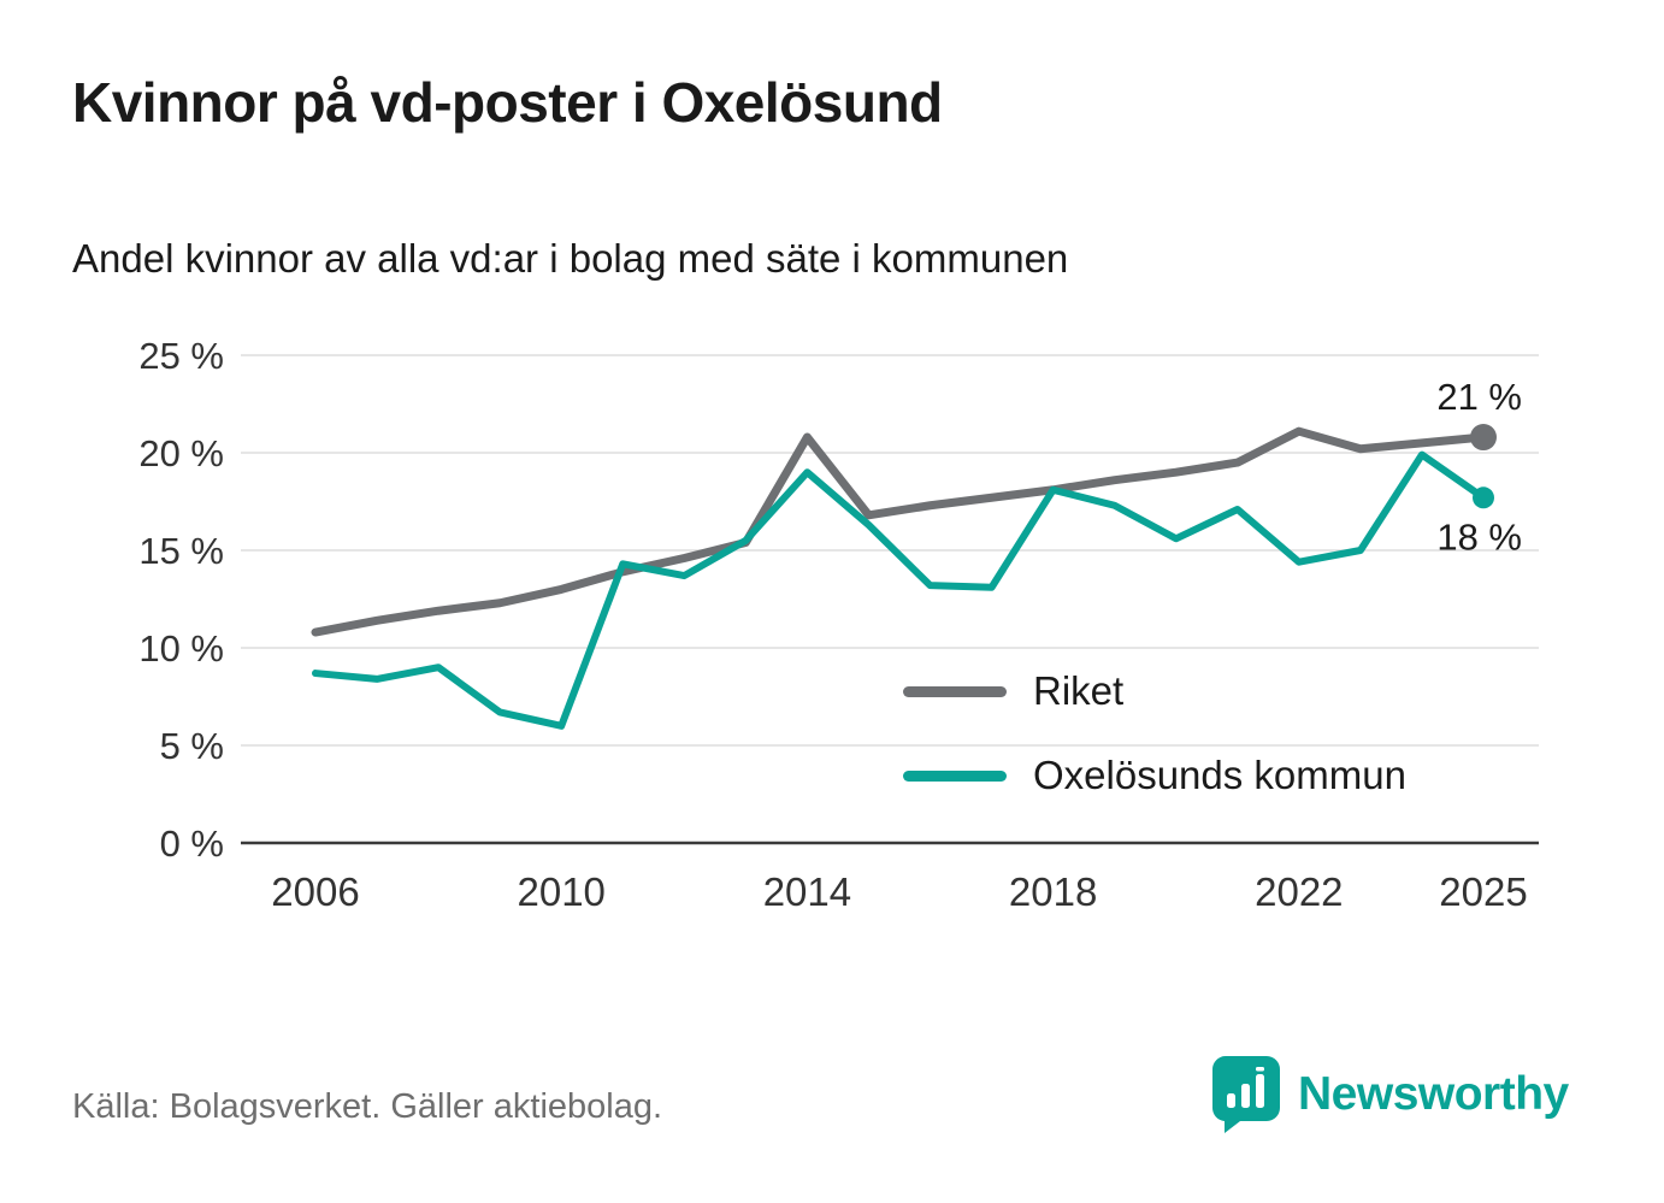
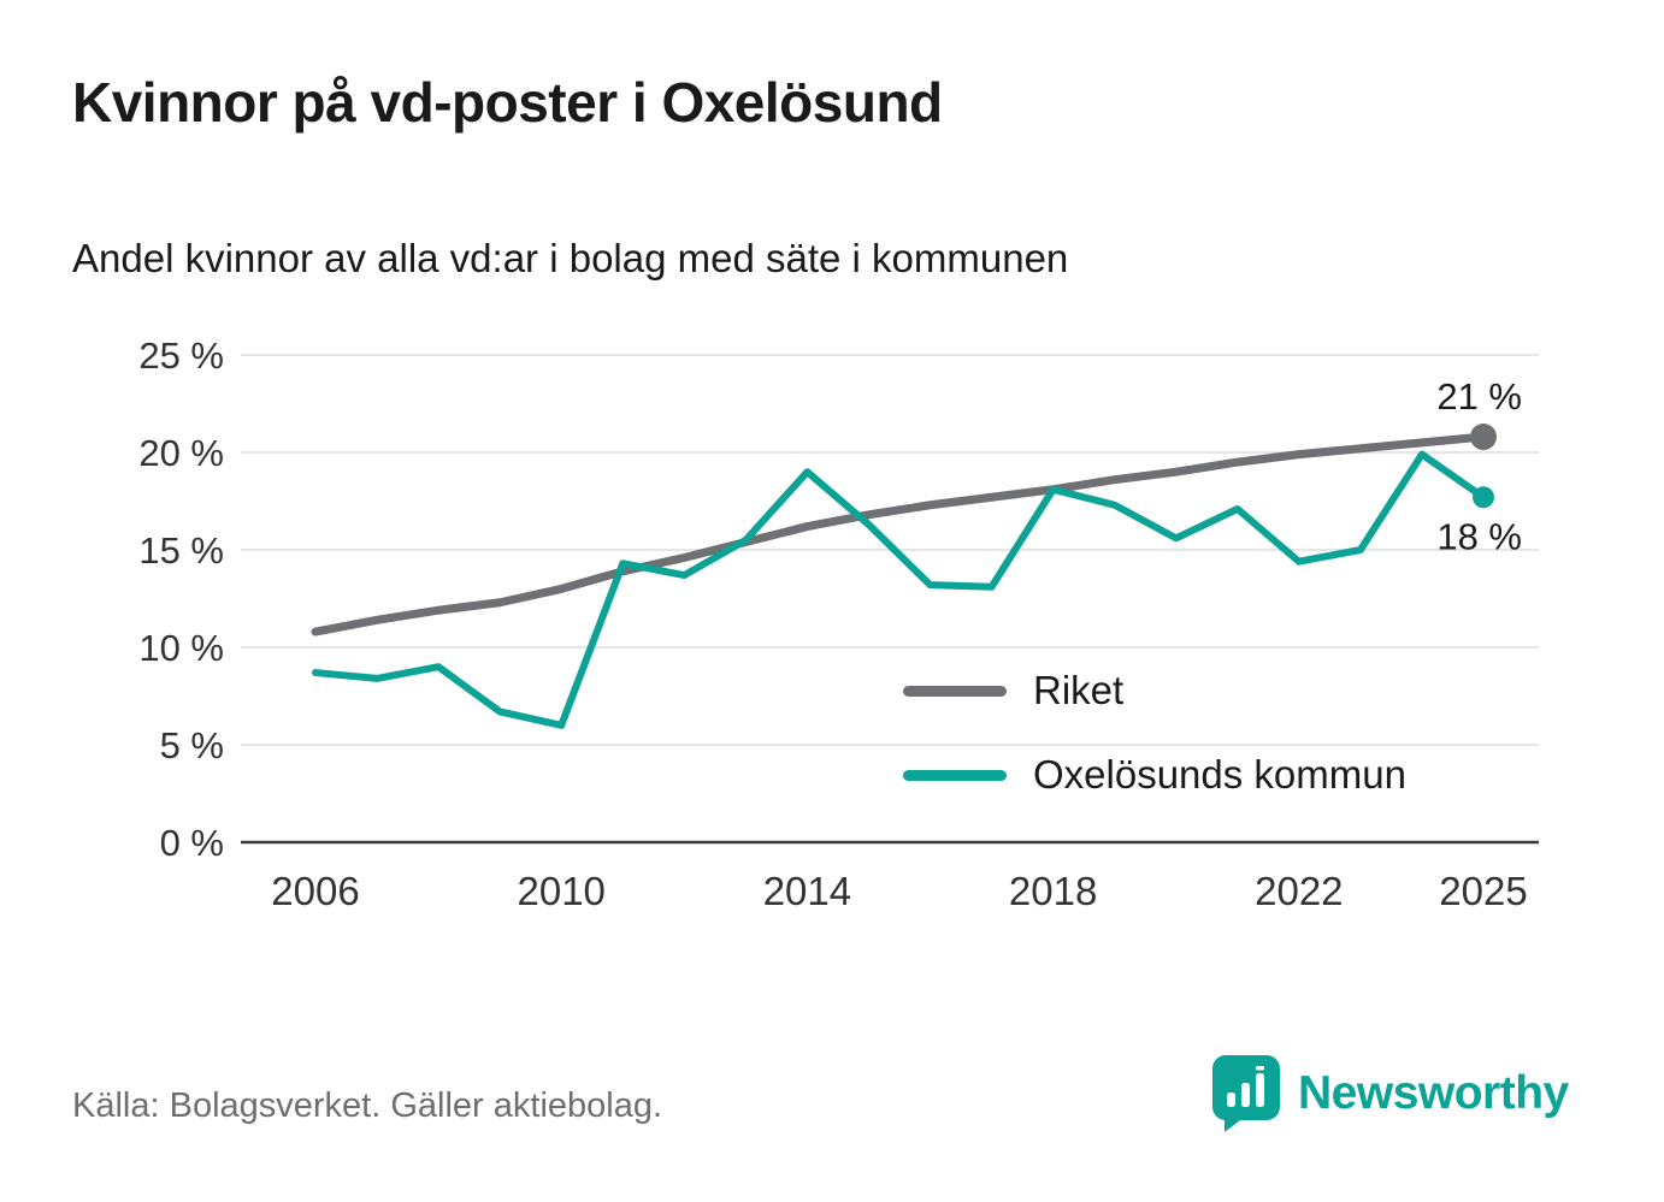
Riket/2014: 20.8% -> 16.2%
Riket/2022: 21.1% -> 19.9%
